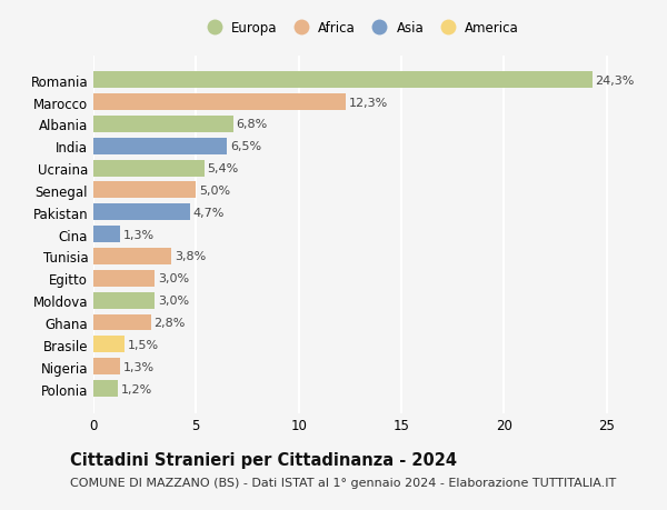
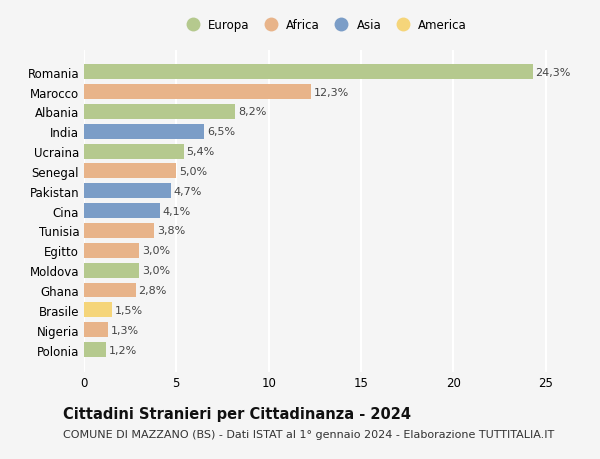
Albania: 6,8% -> 8,2%
Cina: 1,3% -> 4,1%
